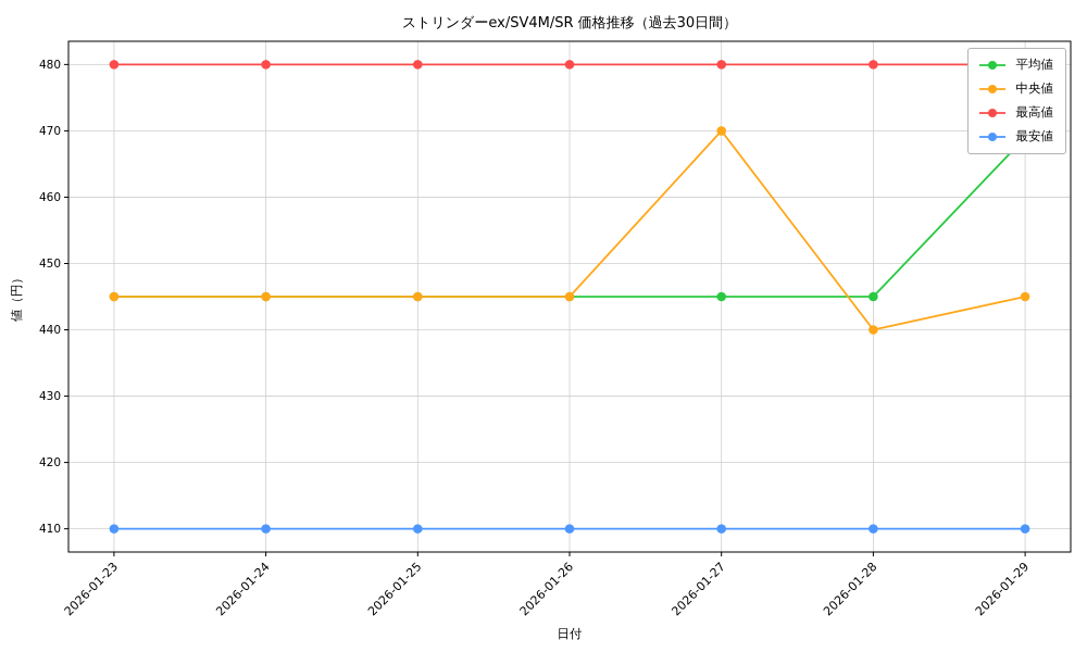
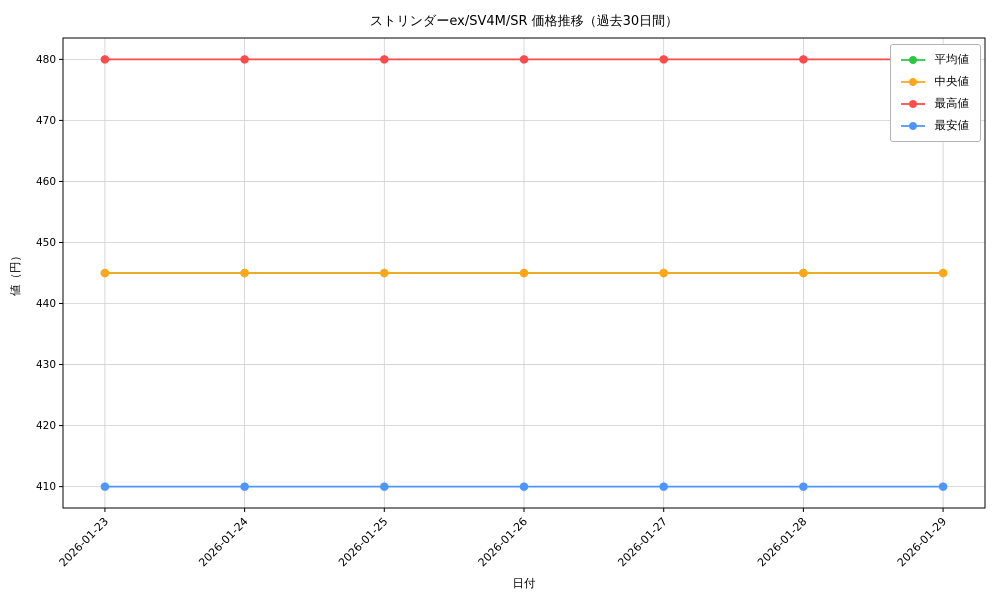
中央値/2026-01-27: 470 -> 445
中央値/2026-01-28: 440 -> 445
平均値/2026-01-29: 469 -> 445
